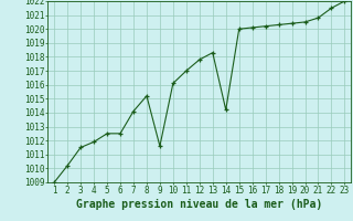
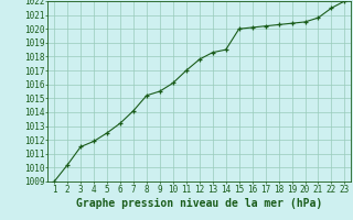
6: 1012.5 -> 1013.2
9: 1011.6 -> 1015.5
14: 1014.2 -> 1018.5
